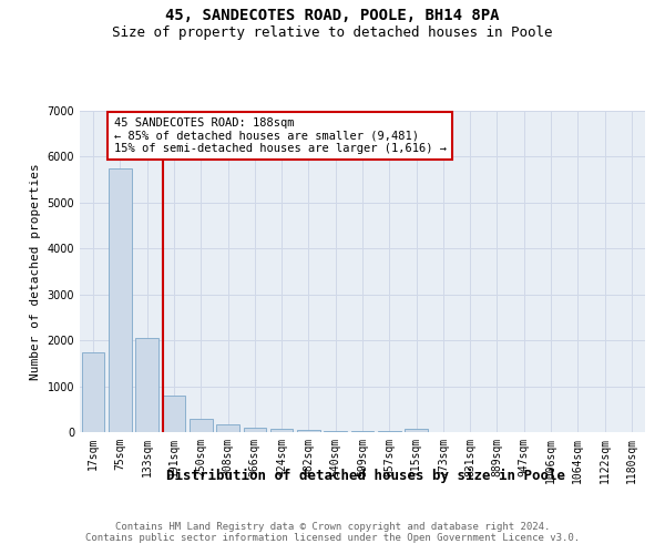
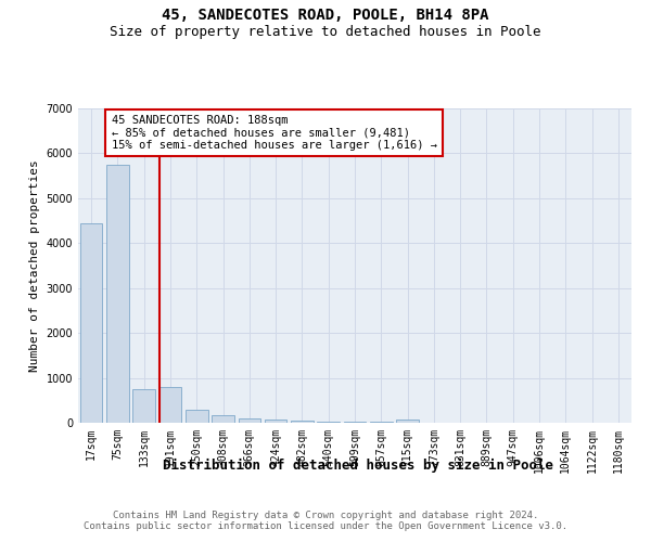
17sqm: 1750 -> 4450
133sqm: 2050 -> 750
